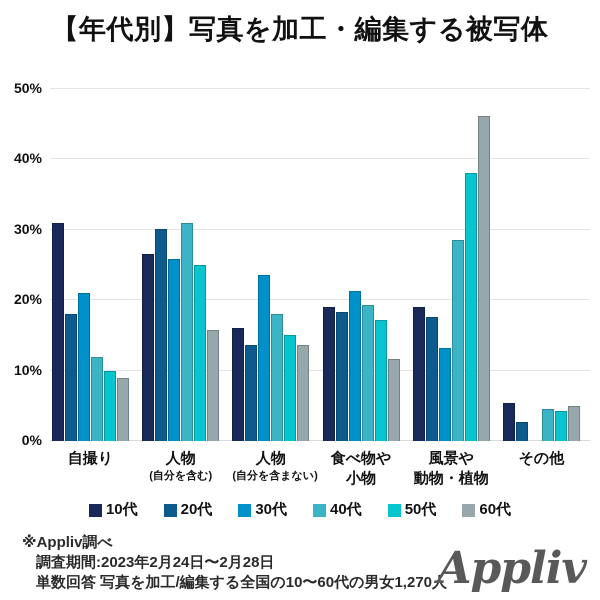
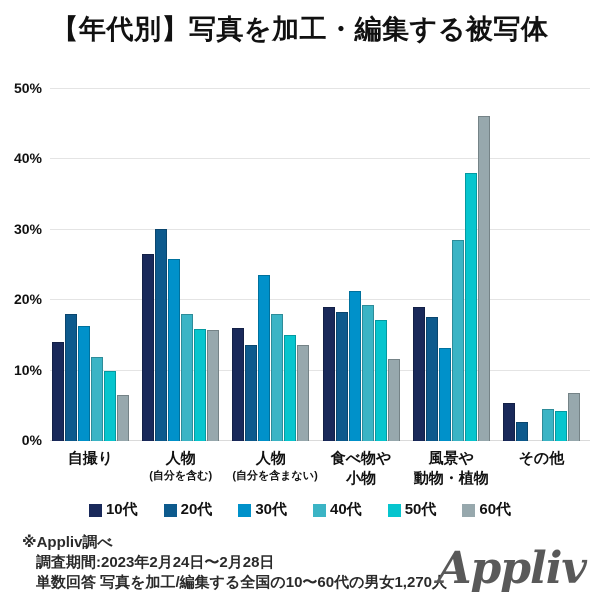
10代/自撮り: 31% -> 14%
30代/自撮り: 21% -> 16%
60代/自撮り: 9% -> 7%
40代/人物(自分を含む): 31% -> 18%
50代/人物(自分を含む): 25% -> 16%
60代/その他: 5% -> 7%
